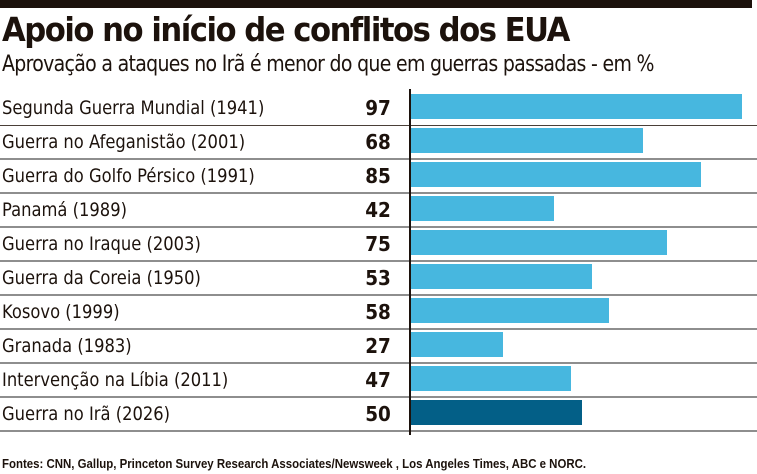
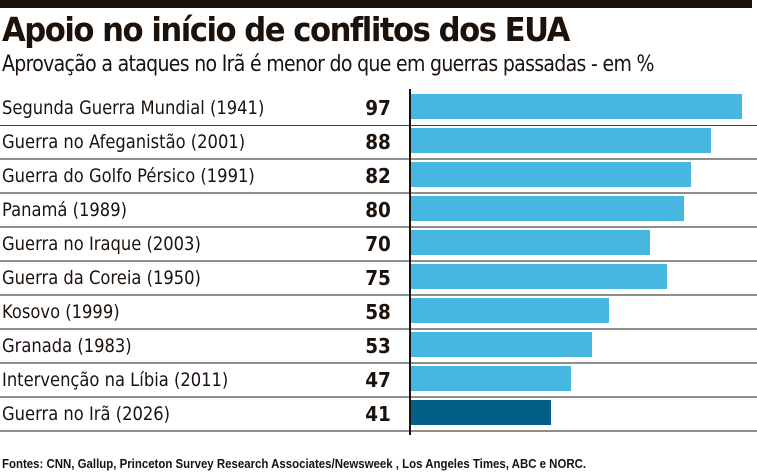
Guerra no Afeganistão (2001): 68 -> 88
Guerra do Golfo Pérsico (1991): 85 -> 82
Panamá (1989): 42 -> 80
Guerra no Iraque (2003): 75 -> 70
Guerra da Coreia (1950): 53 -> 75
Granada (1983): 27 -> 53
Guerra no Irã (2026): 50 -> 41
